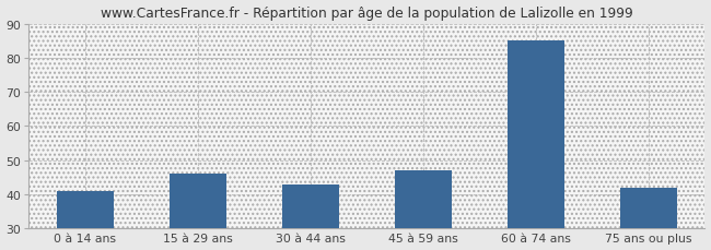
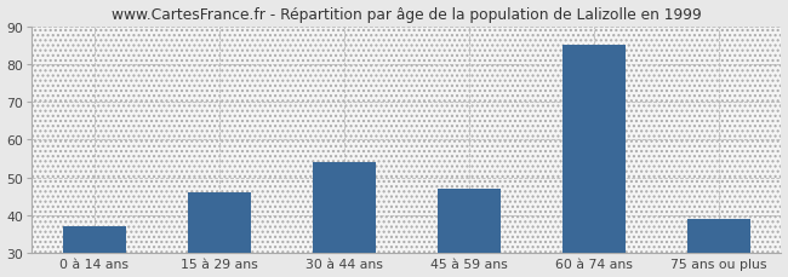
0 à 14 ans: 41 -> 37
30 à 44 ans: 43 -> 54
75 ans ou plus: 42 -> 39
